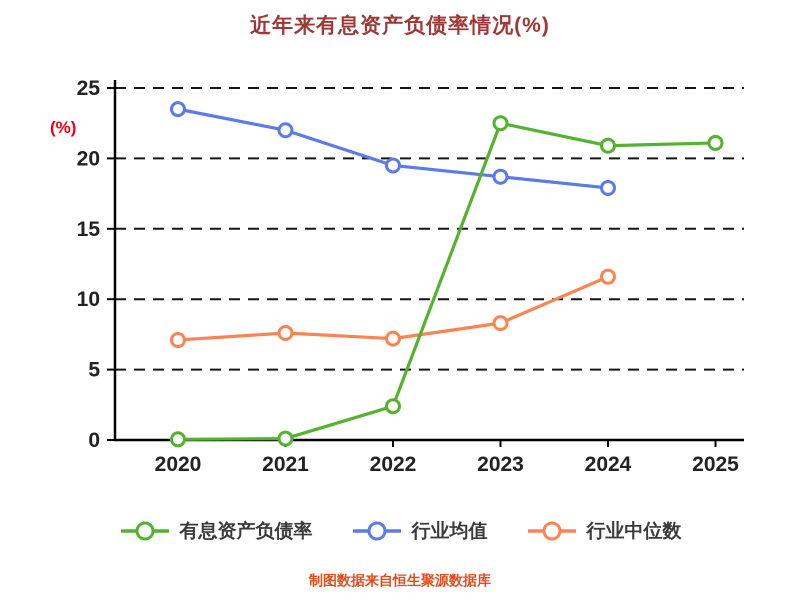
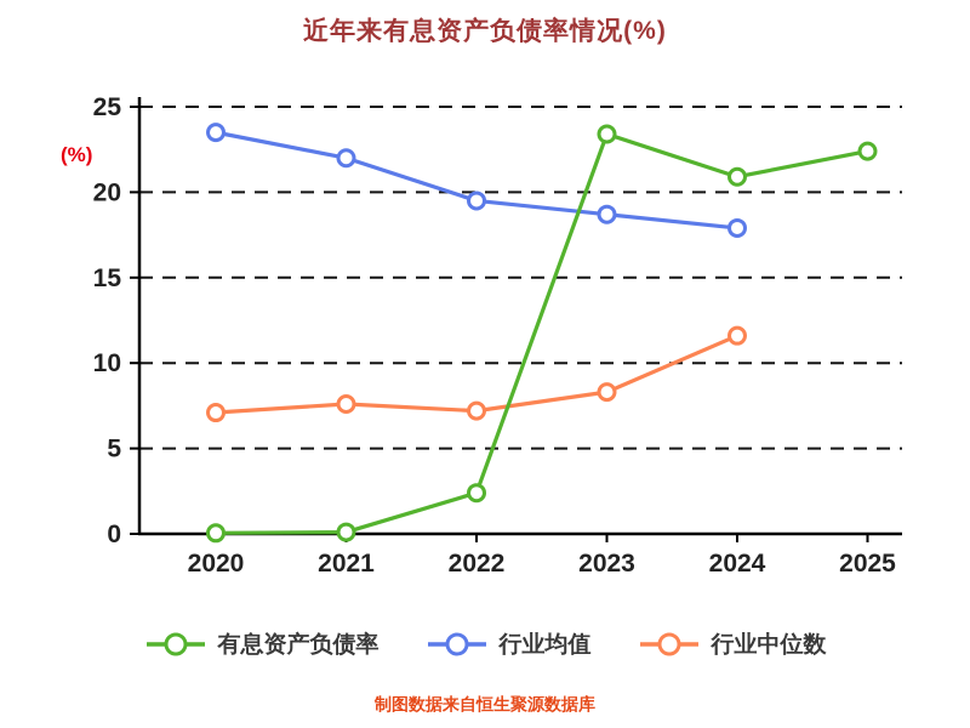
有息资产负债率/2023: 22.5 -> 23.4
有息资产负债率/2025: 21.1 -> 22.4
